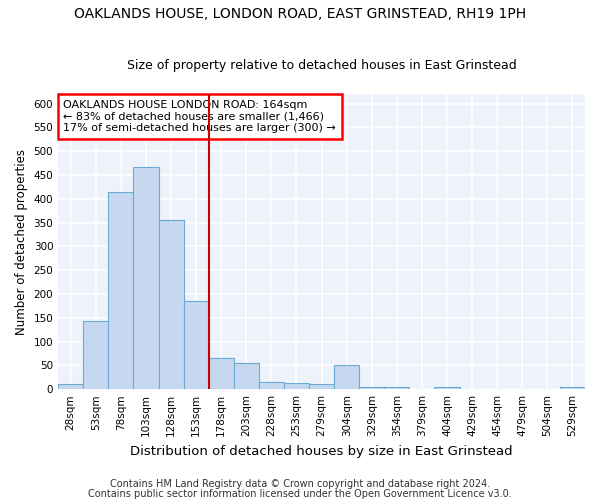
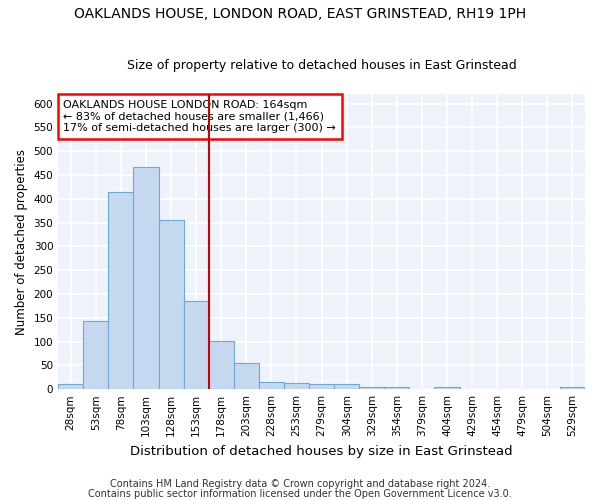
178sqm: 65 -> 102
304sqm: 50 -> 10
